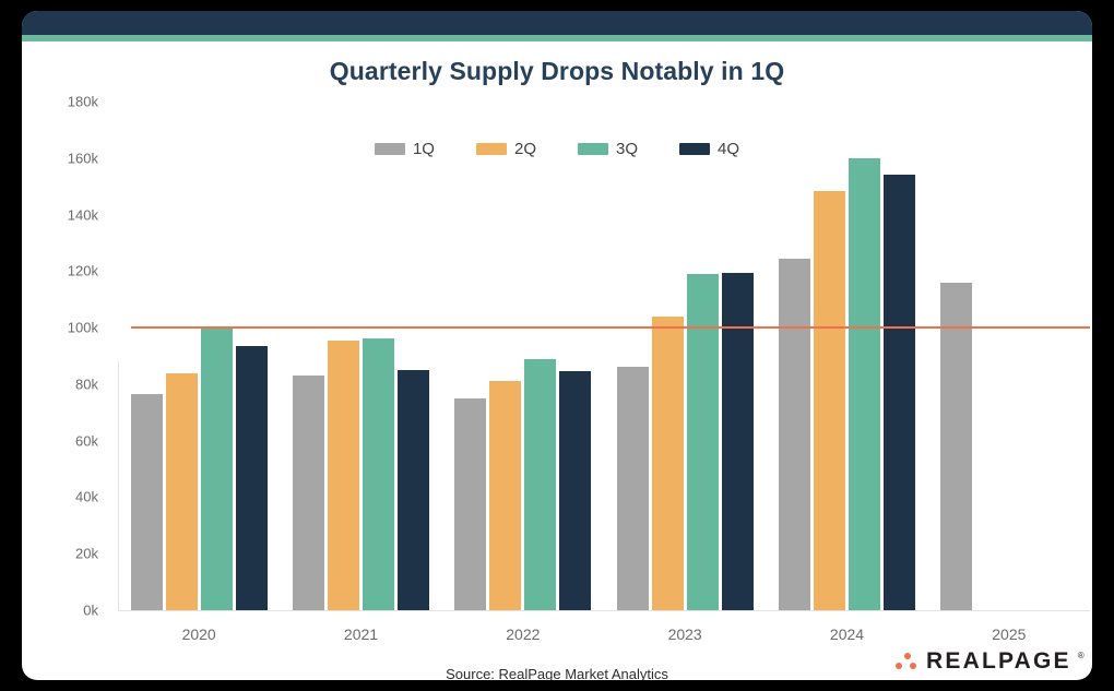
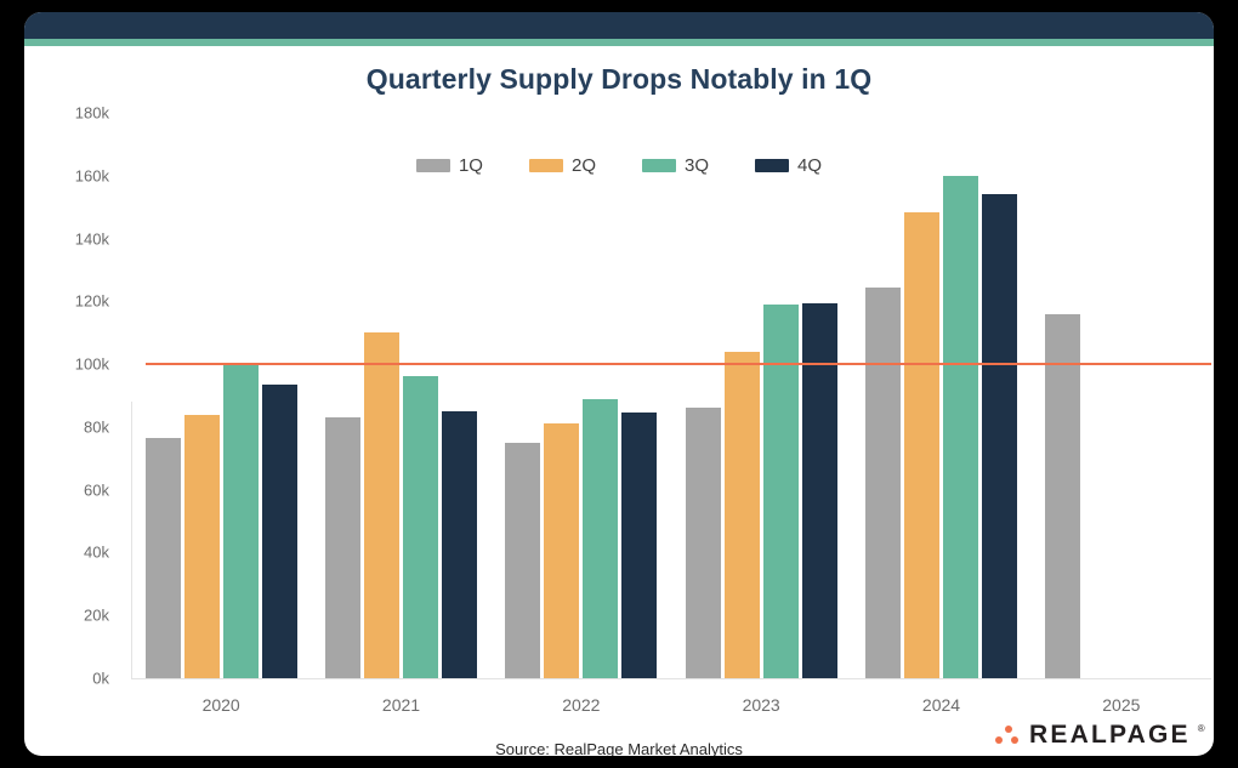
2Q/2021: 96k -> 110k
